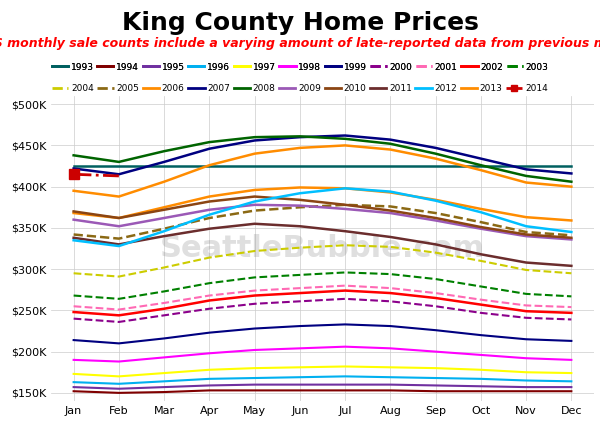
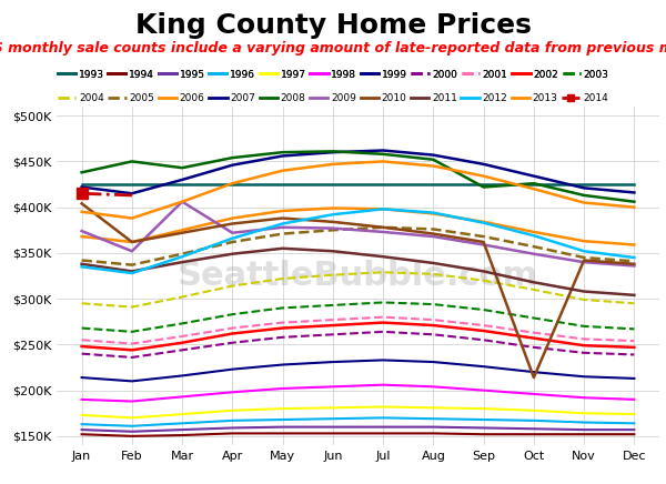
2009/Jan: $360K -> $374K
2010/Jan: $370K -> $404K
2008/Feb: $430K -> $450K
2009/Mar: $362K -> $406K
2008/Sep: $440K -> $422K
2010/Oct: $351K -> $214K
